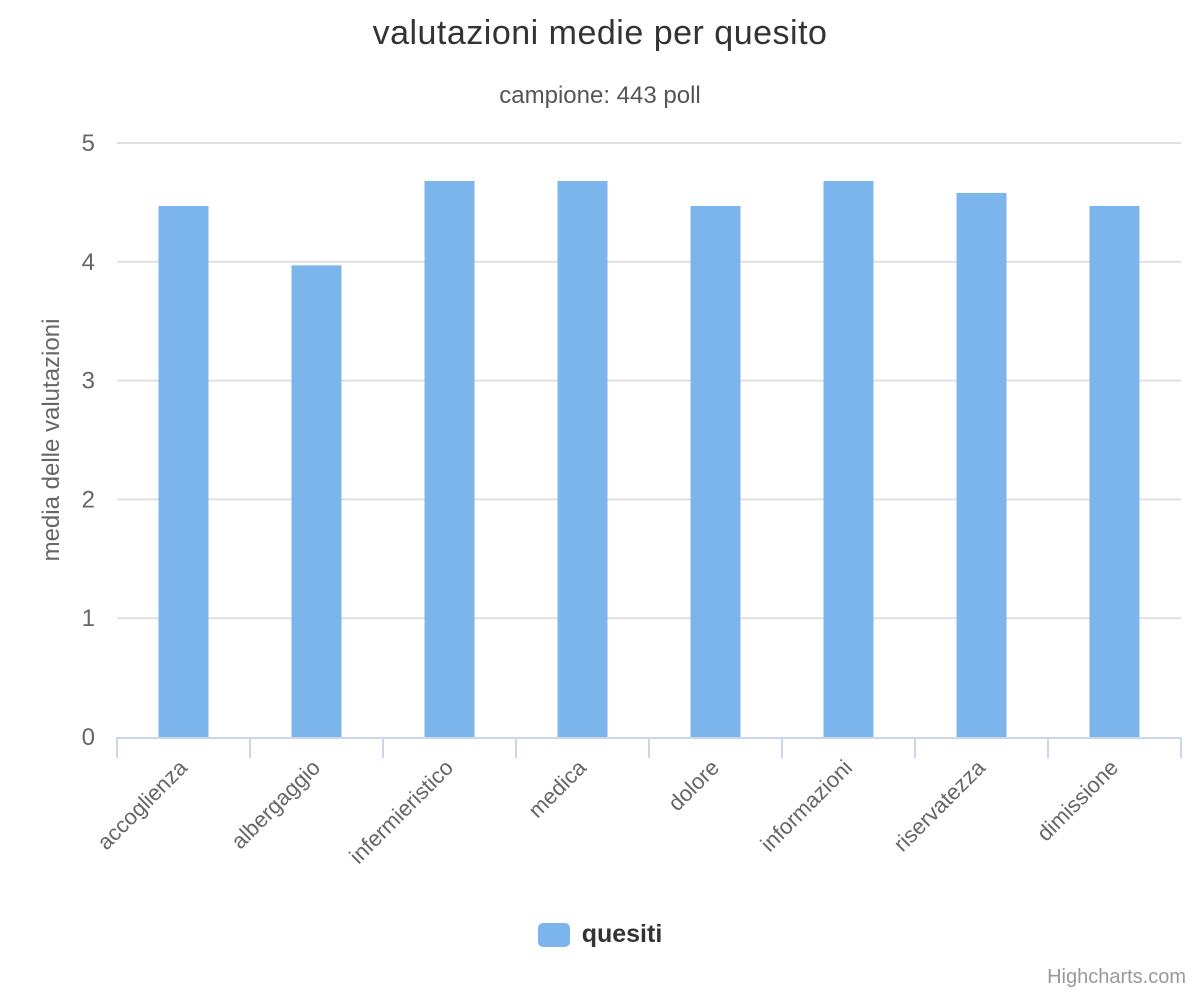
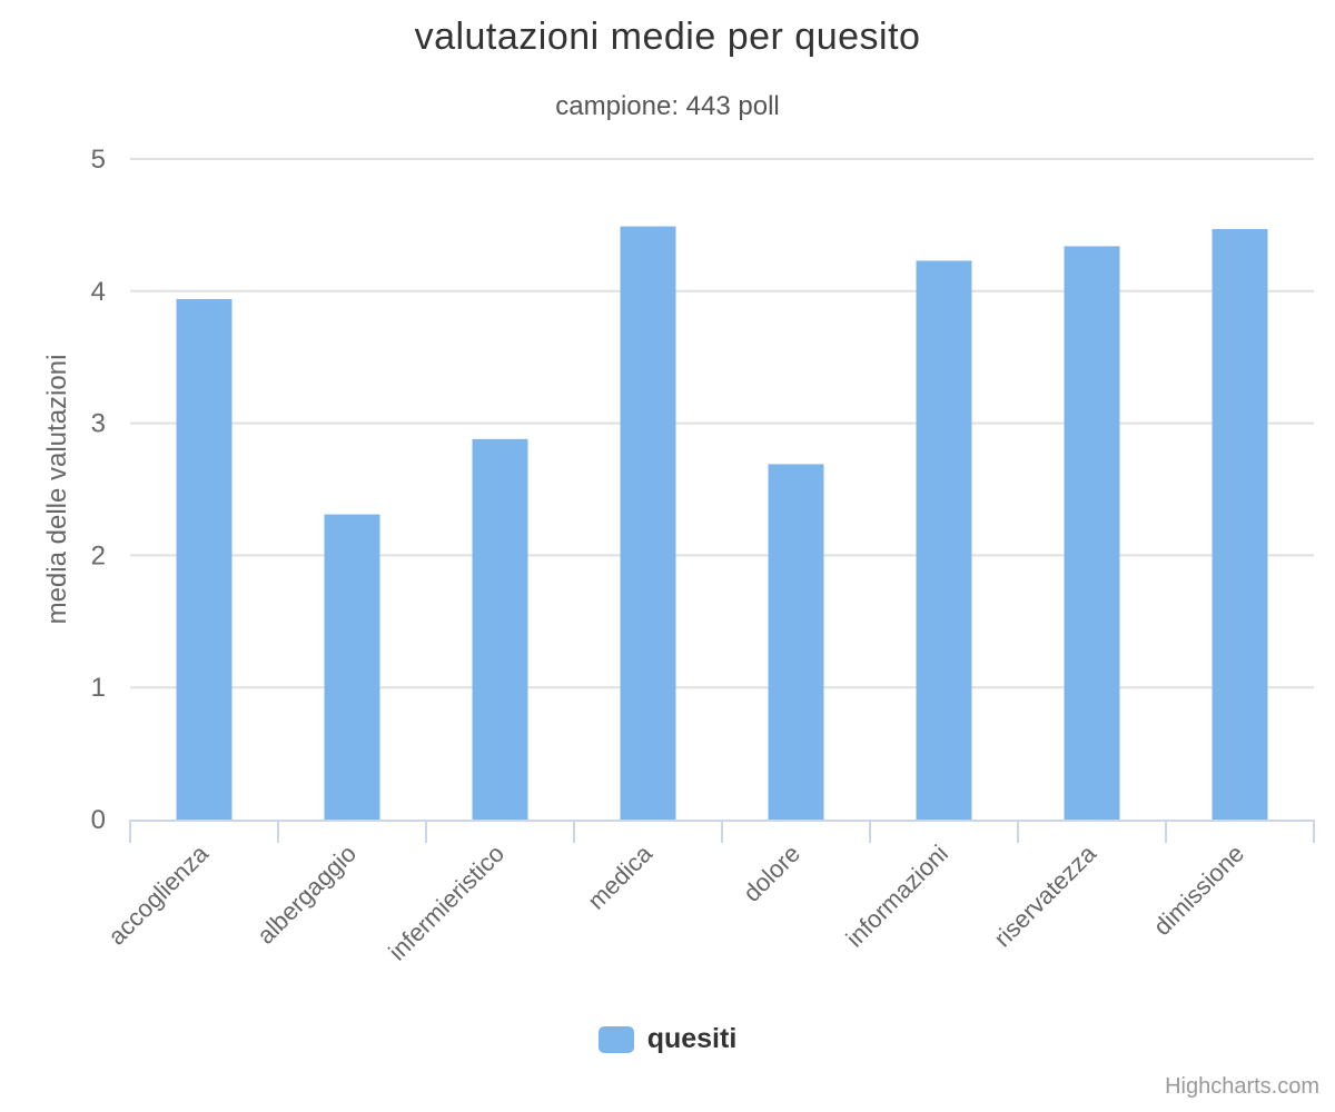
accoglienza: 4.47 -> 3.94
albergaggio: 3.97 -> 2.31
infermieristico: 4.68 -> 2.88
medica: 4.68 -> 4.49
dolore: 4.47 -> 2.69
informazioni: 4.68 -> 4.23
riservatezza: 4.58 -> 4.34
